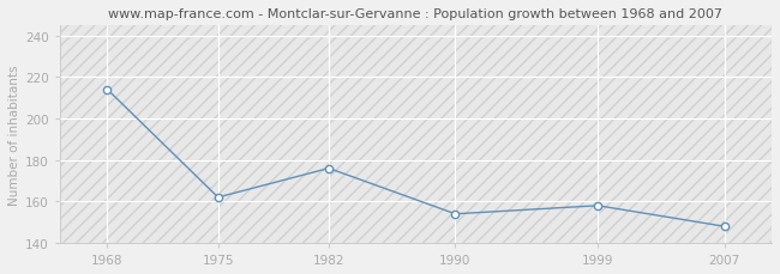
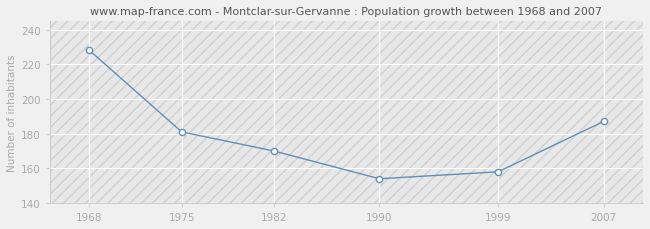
1968: 214 -> 228
1975: 162 -> 181
1982: 176 -> 170
2007: 148 -> 187
